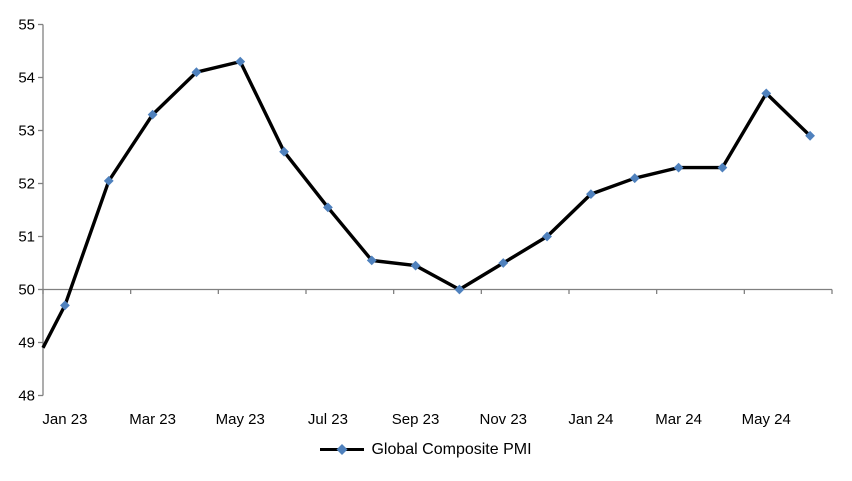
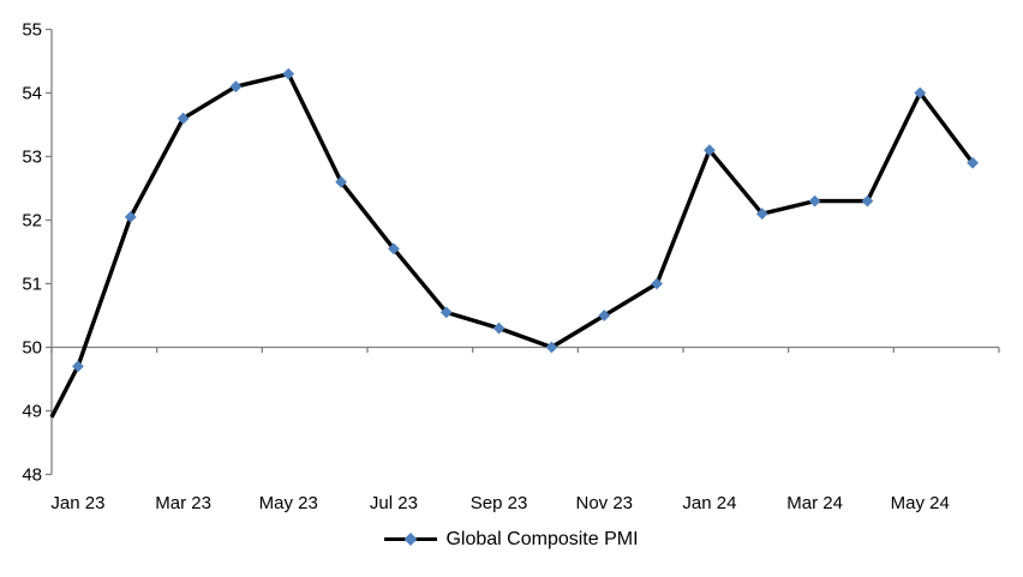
Mar 23: 53.3 -> 53.6
Sep 23: 50.5 -> 50.3
Jan 24: 51.8 -> 53.1
May 24: 53.7 -> 54.0
